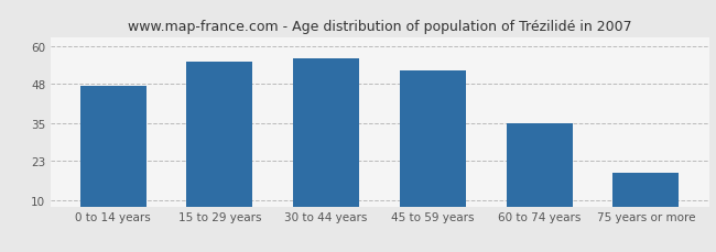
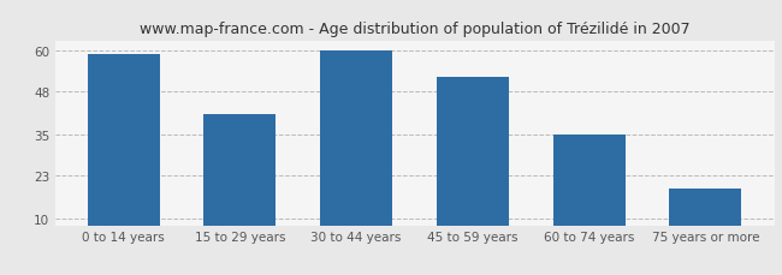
0 to 14 years: 47 -> 59
15 to 29 years: 55 -> 41
30 to 44 years: 56 -> 60
